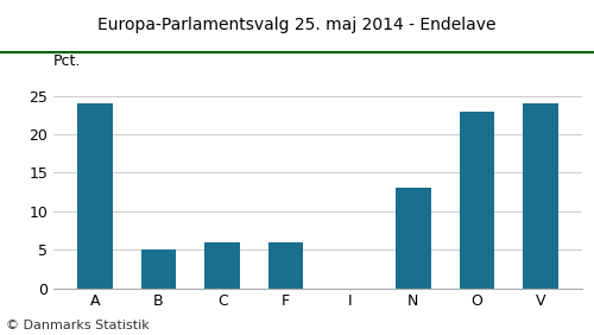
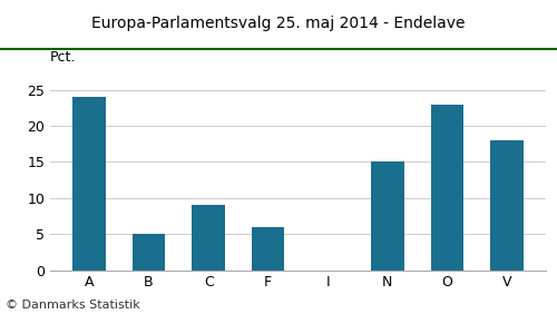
C: 6 -> 9
N: 13 -> 15
V: 24 -> 18
